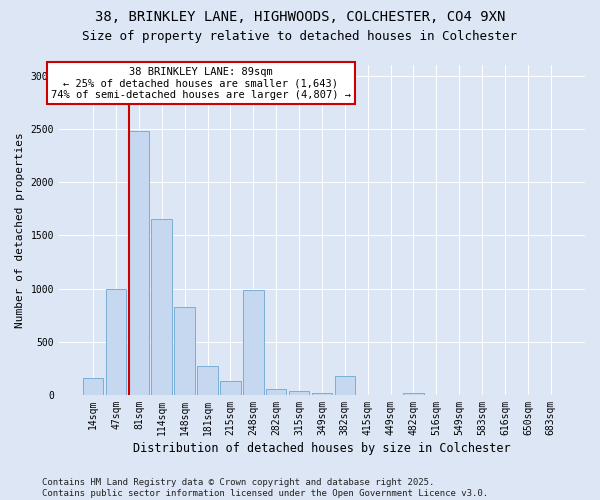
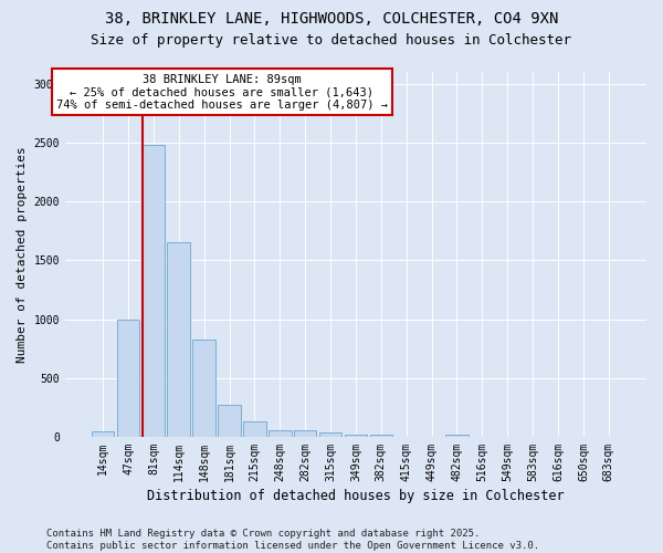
14sqm: 160 -> 50
248sqm: 990 -> 60
382sqm: 180 -> 20
